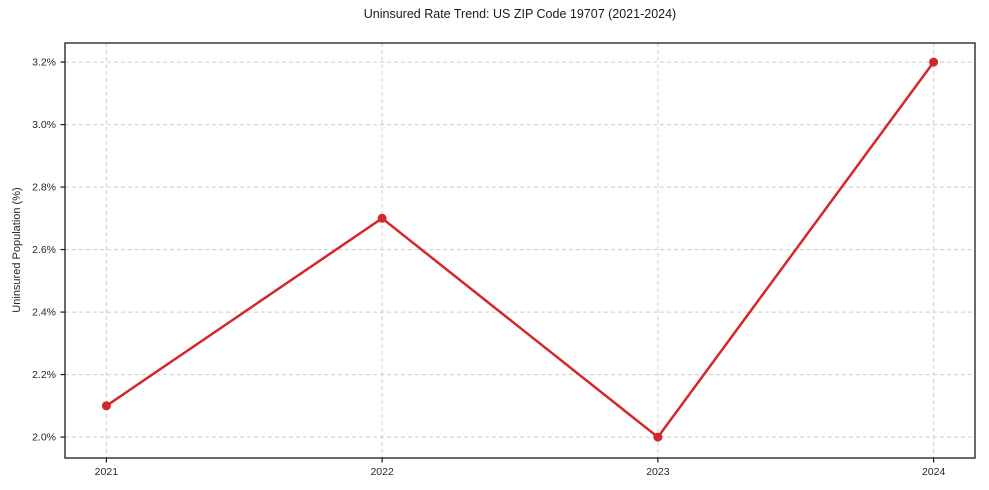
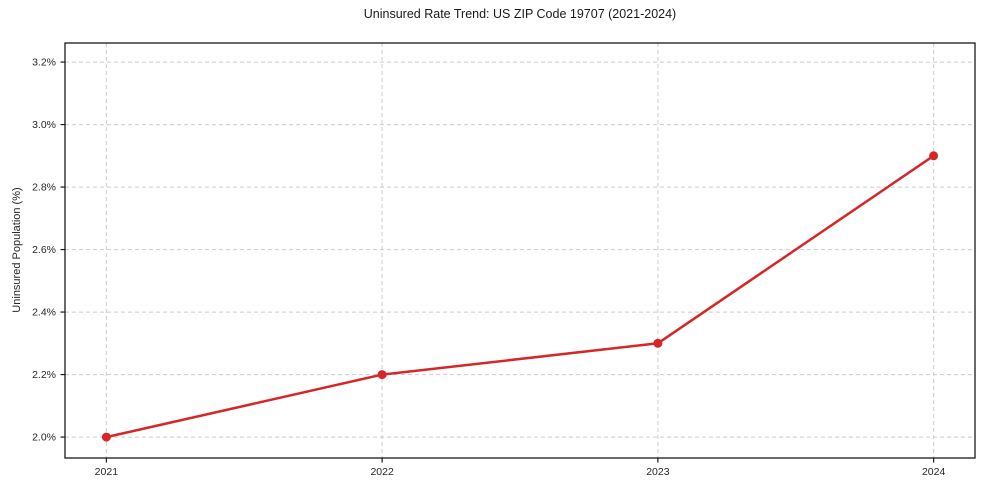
2021: 2.1% -> 2.0%
2022: 2.7% -> 2.2%
2023: 2.0% -> 2.3%
2024: 3.2% -> 2.9%
